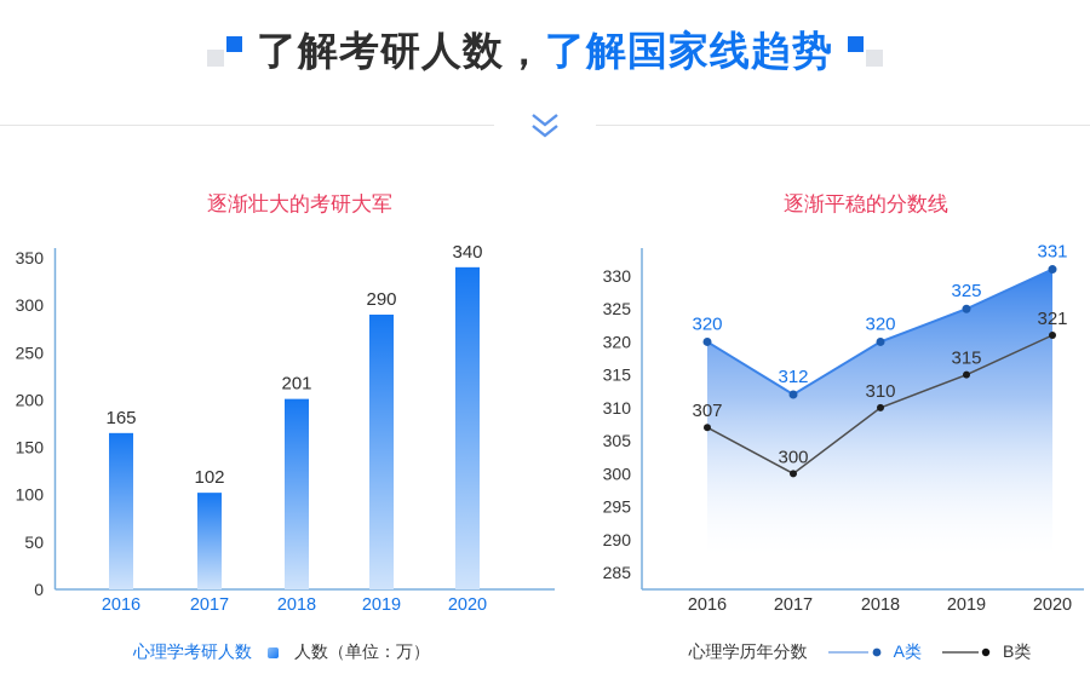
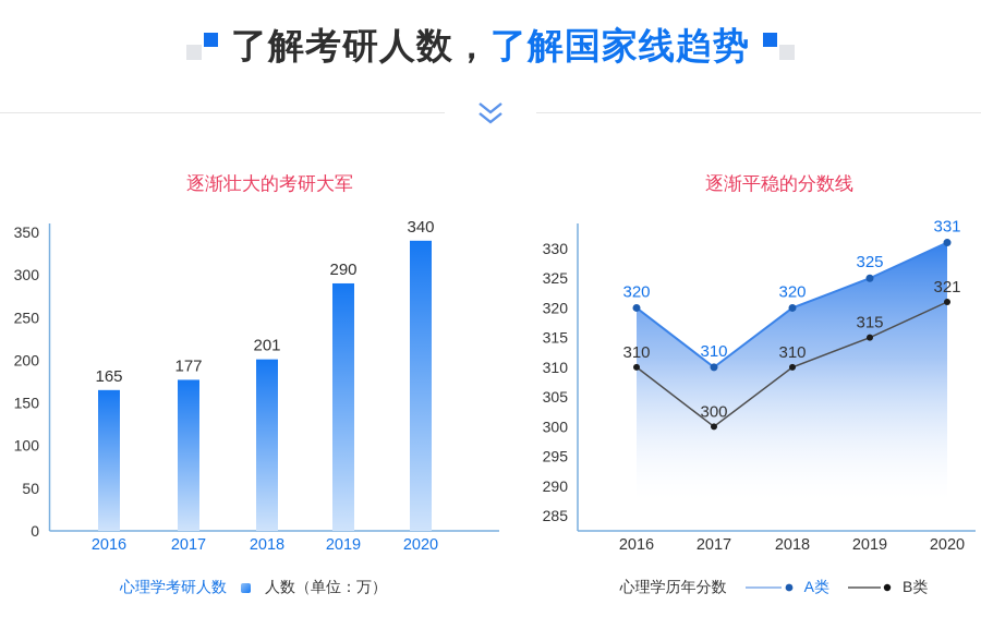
逐渐壮大的考研大军/2017: 102 -> 177
逐渐平稳的分数线/B类/2016: 307 -> 310
逐渐平稳的分数线/A类/2017: 312 -> 310
